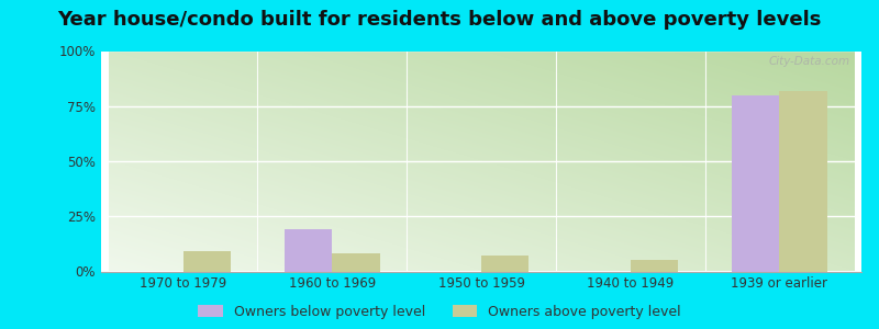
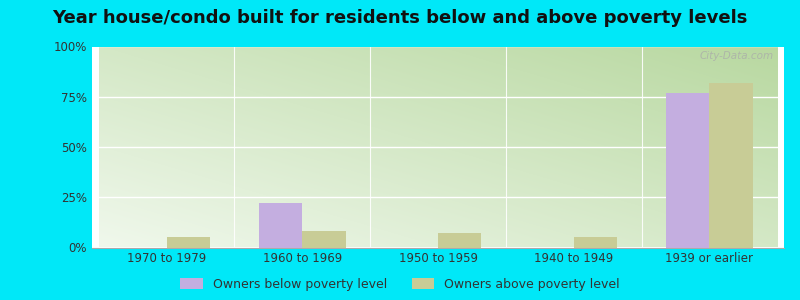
Owners above poverty level/1970 to 1979: 9% -> 5%
Owners below poverty level/1960 to 1969: 19% -> 22%
Owners below poverty level/1939 or earlier: 80% -> 77%
